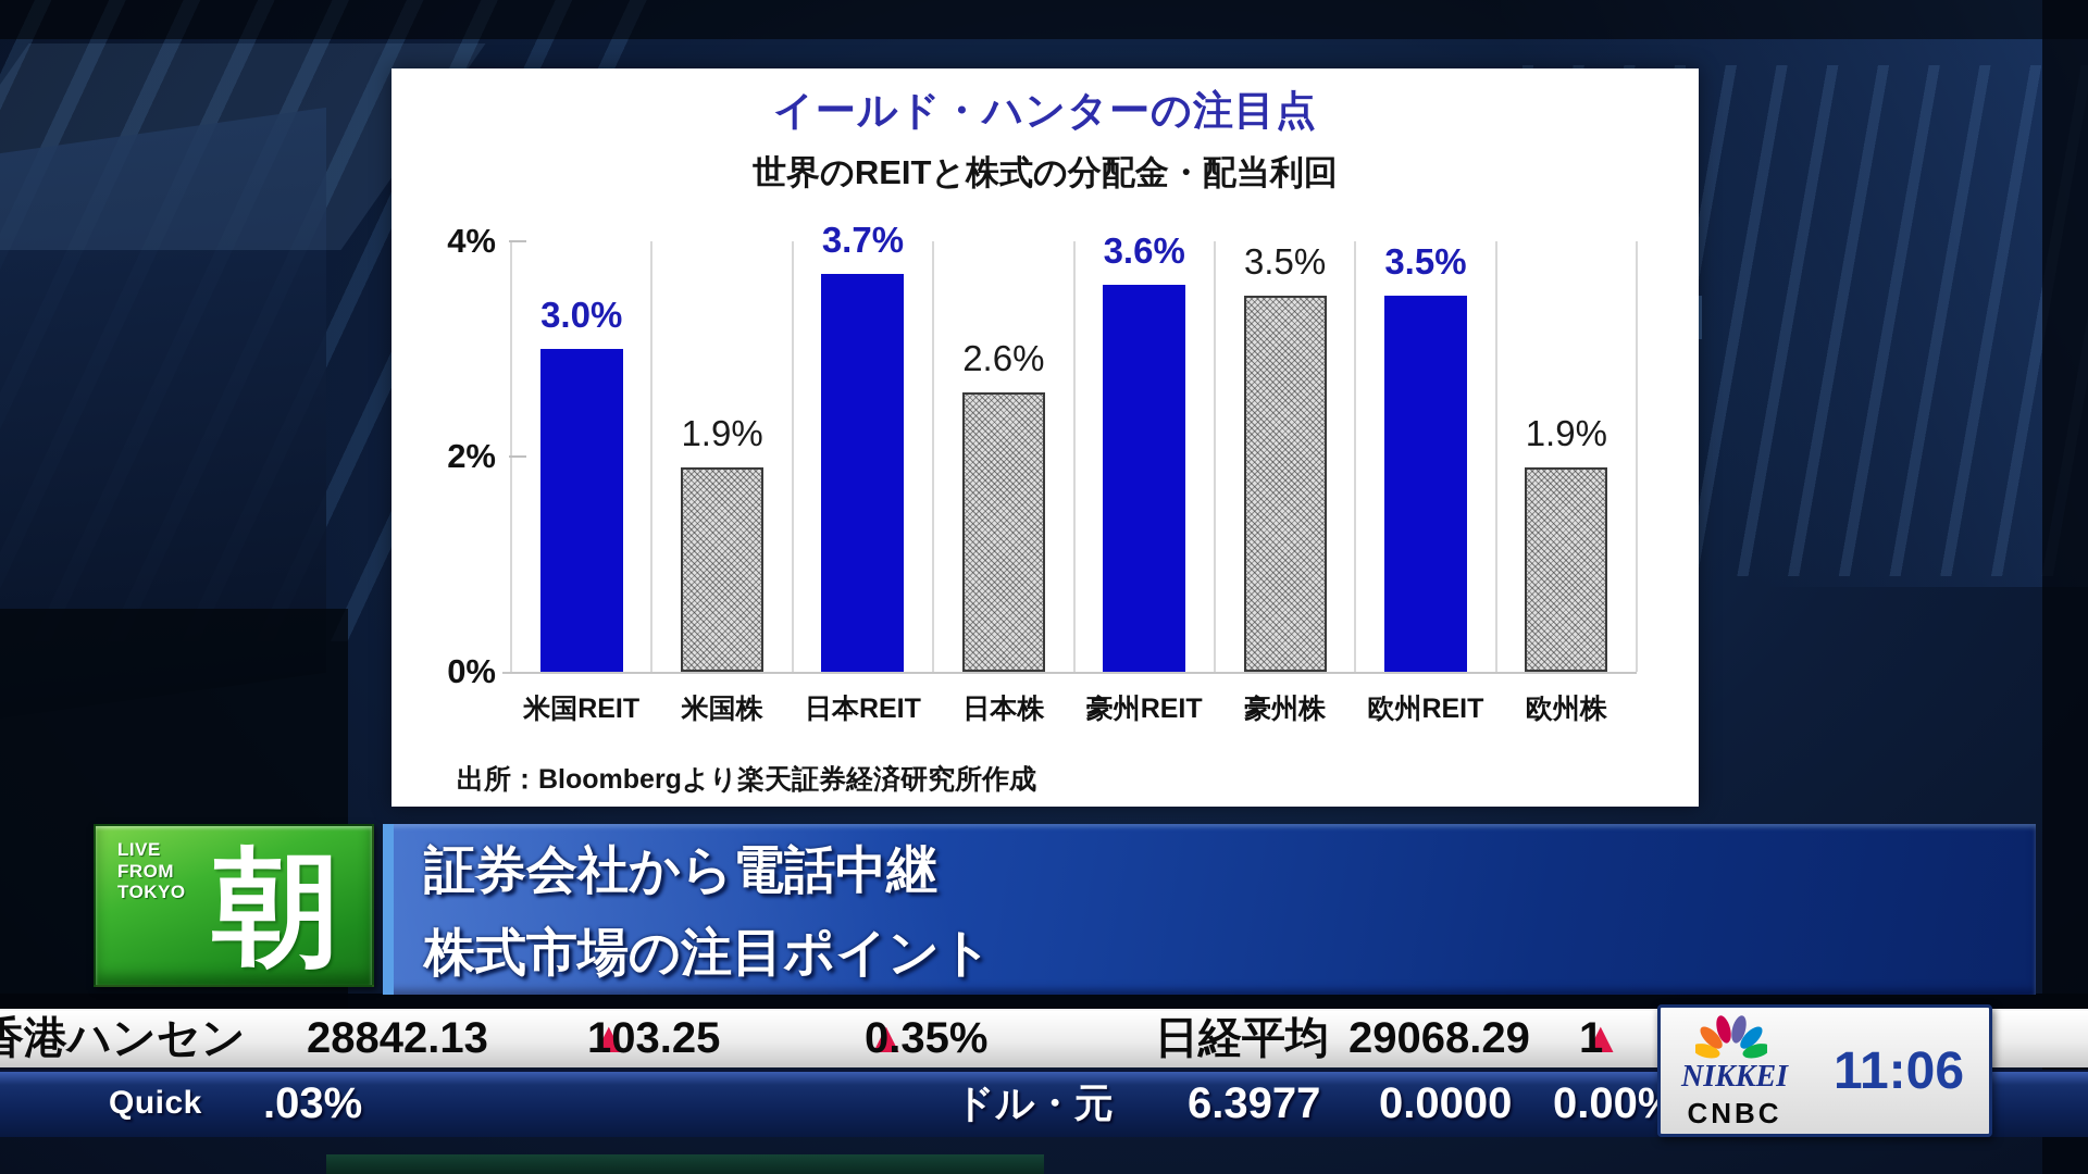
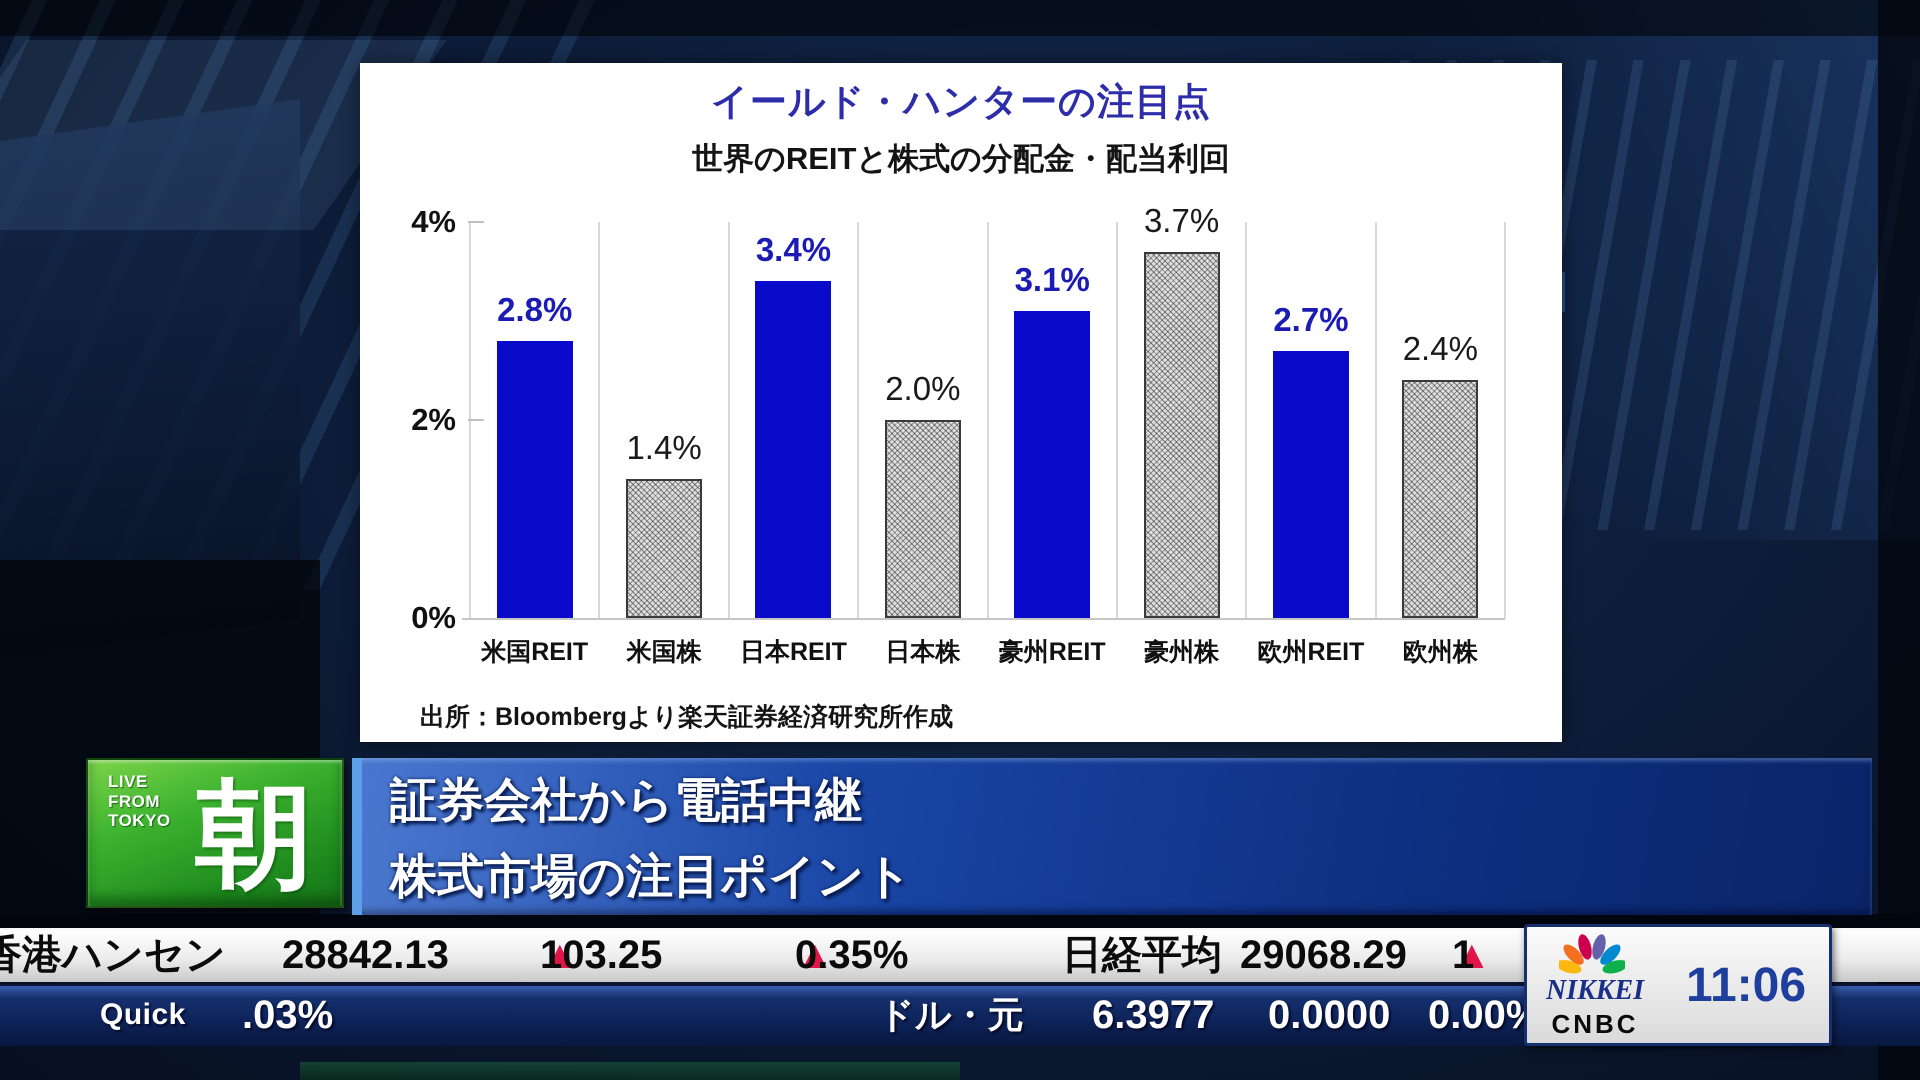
米国REIT: 3.0% -> 2.8%
米国株: 1.9% -> 1.4%
日本REIT: 3.7% -> 3.4%
日本株: 2.6% -> 2.0%
豪州REIT: 3.6% -> 3.1%
豪州株: 3.5% -> 3.7%
欧州REIT: 3.5% -> 2.7%
欧州株: 1.9% -> 2.4%
